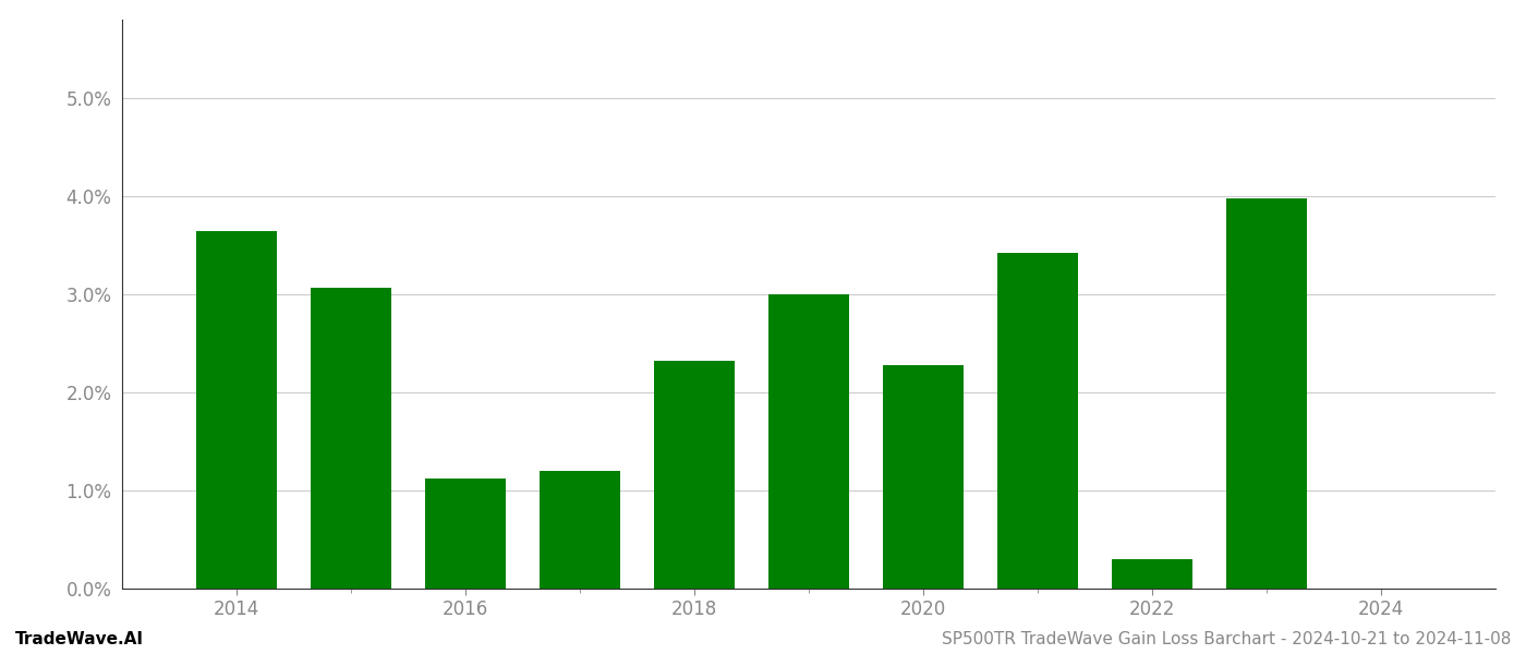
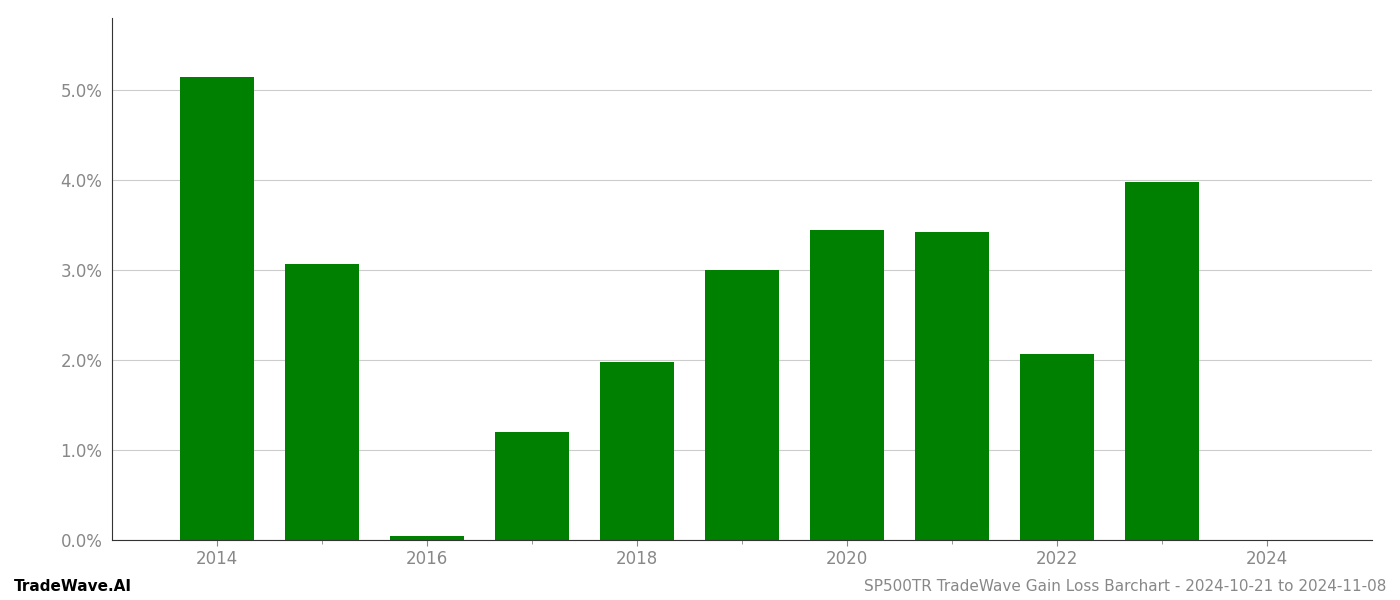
2014: 3.64% -> 5.15%
2016: 1.12% -> 0.05%
2018: 2.32% -> 1.98%
2020: 2.28% -> 3.45%
2022: 0.30% -> 2.07%
